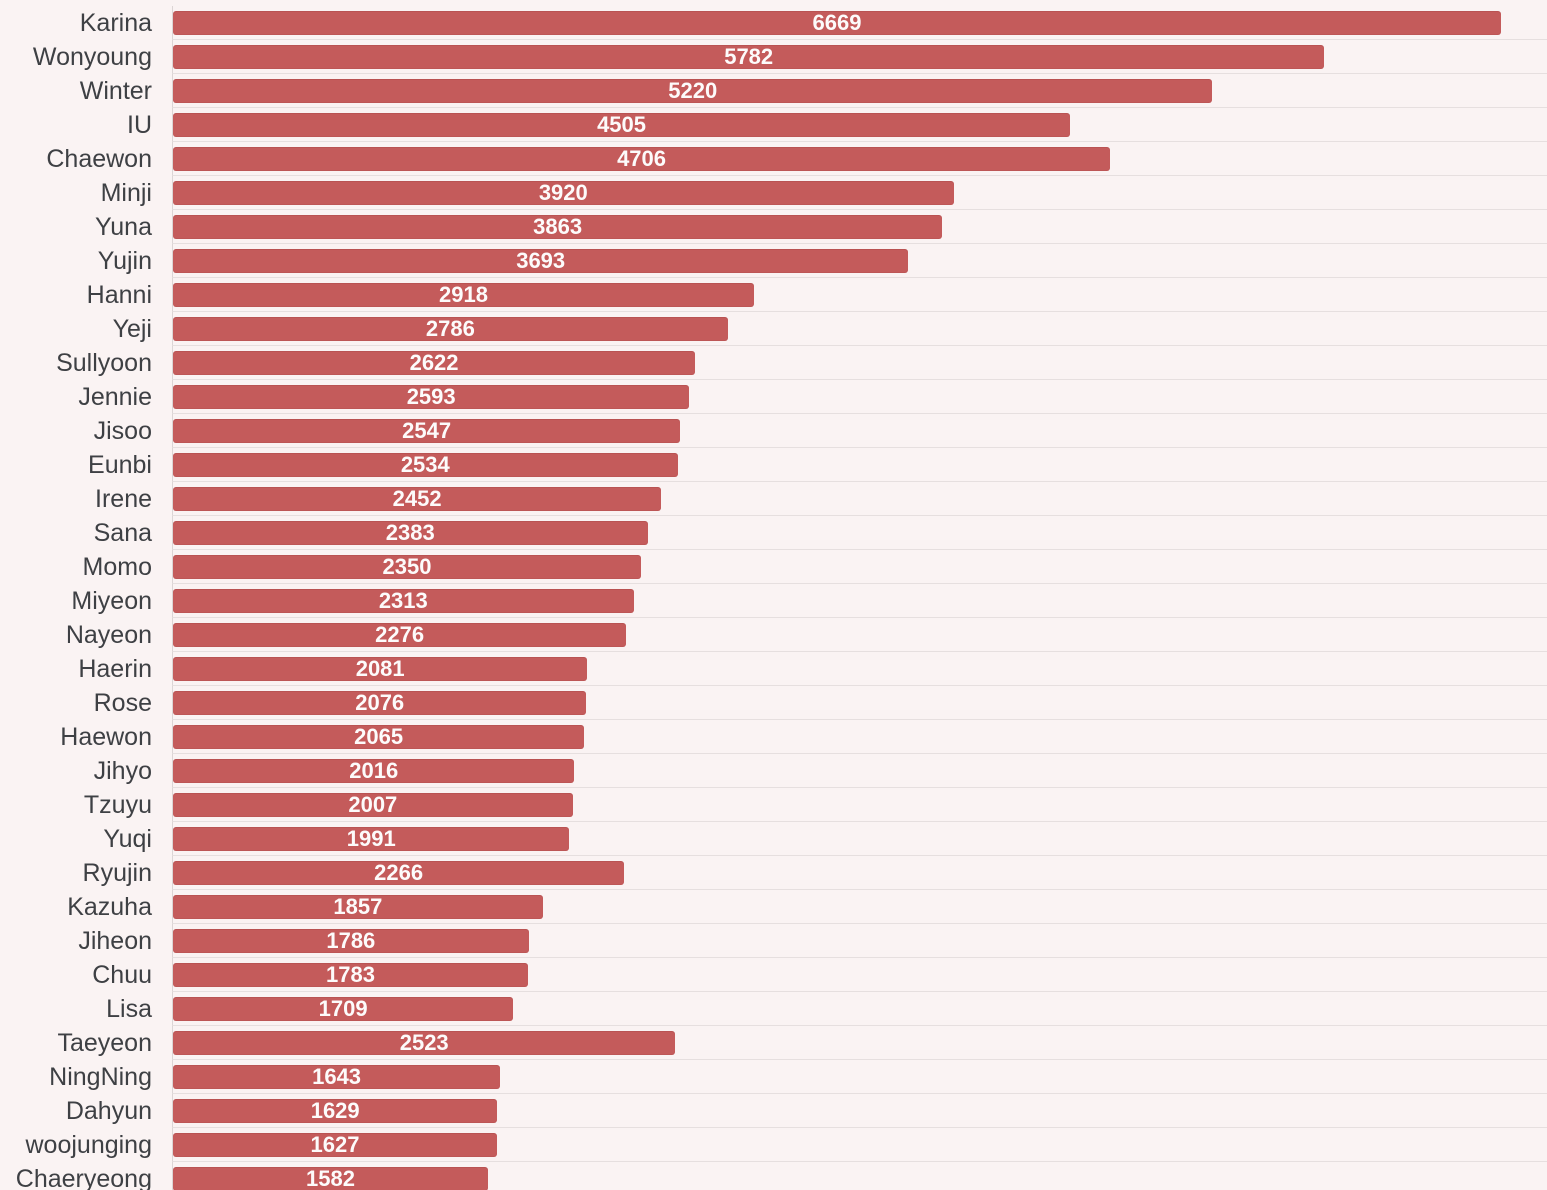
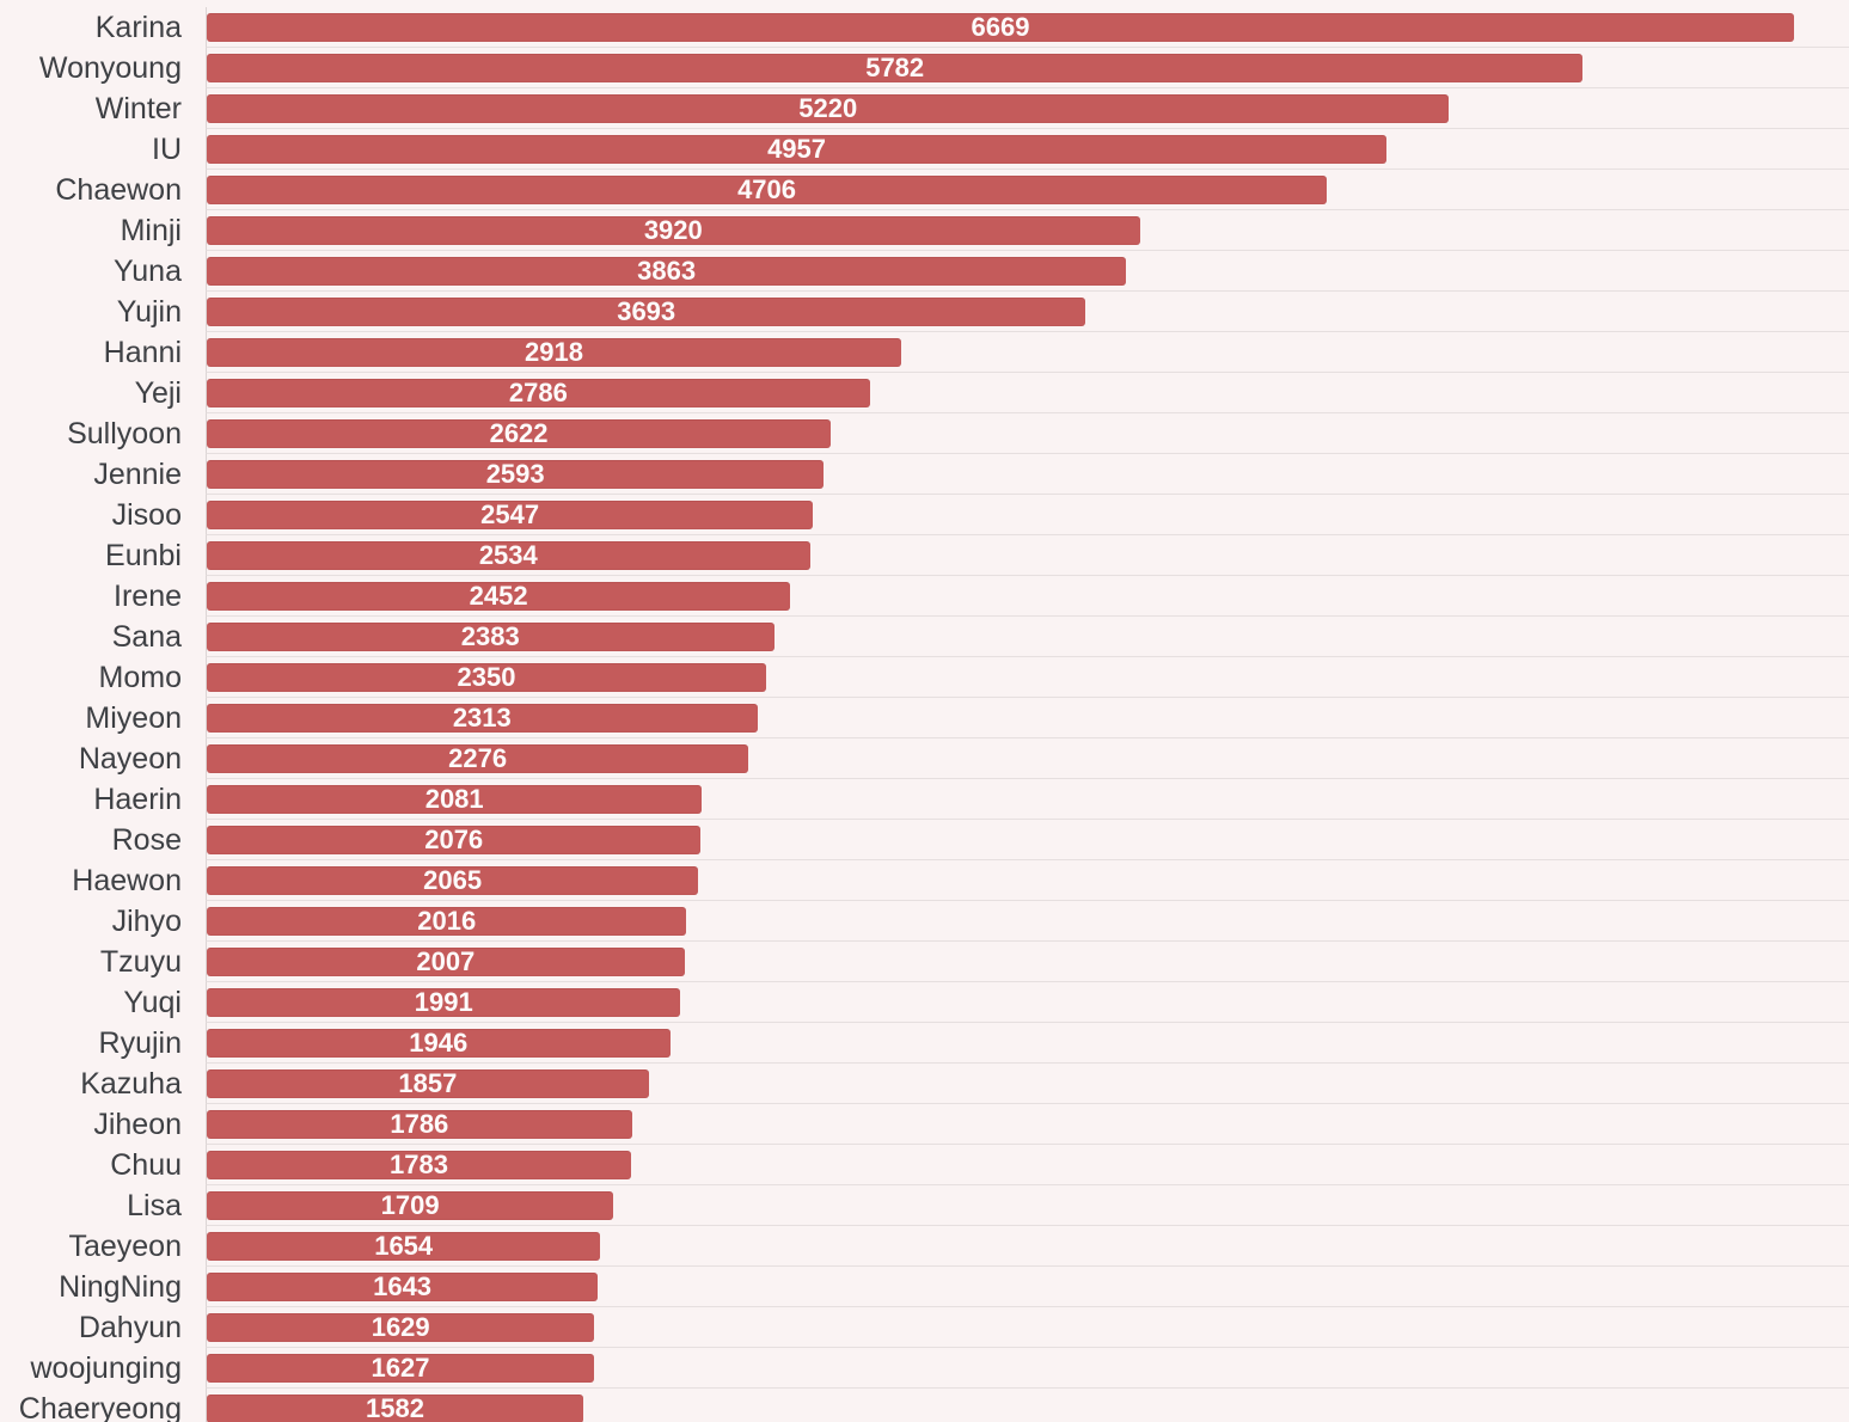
IU: 4505 -> 4957
Ryujin: 2266 -> 1946
Taeyeon: 2523 -> 1654
